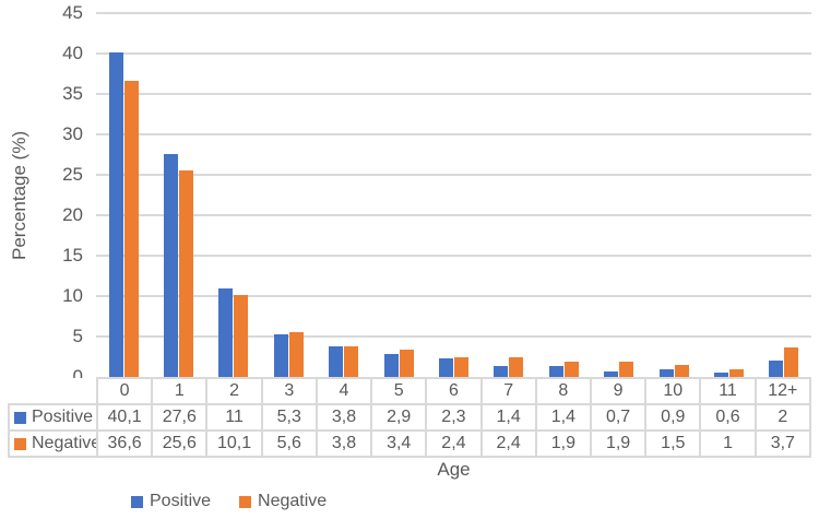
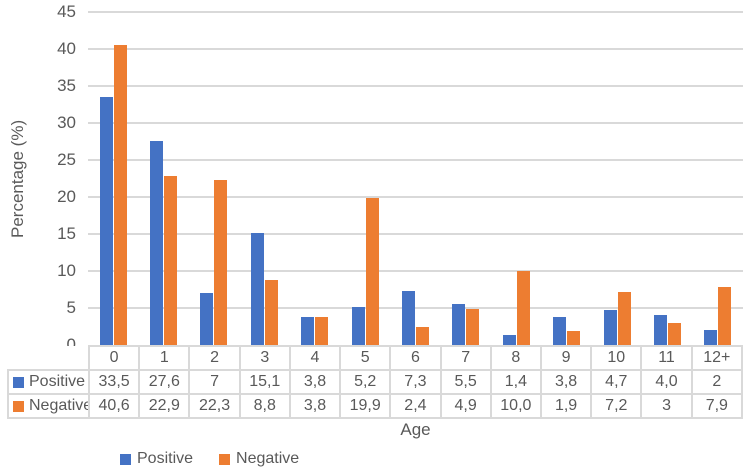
Positive/0: 40,1 -> 33,5
Negative/0: 36,6 -> 40,6
Negative/1: 25,6 -> 22,9
Positive/2: 11 -> 7
Negative/2: 10,1 -> 22,3
Positive/3: 5,3 -> 15,1
Negative/3: 5,6 -> 8,8
Positive/5: 2,9 -> 5,2
Negative/5: 3,4 -> 19,9
Positive/6: 2,3 -> 7,3
Positive/7: 1,4 -> 5,5
Negative/7: 2,4 -> 4,9
Negative/8: 1,9 -> 10,0
Positive/9: 0,7 -> 3,8
Positive/10: 0,9 -> 4,7
Negative/10: 1,5 -> 7,2
Positive/11: 0,6 -> 4,0
Negative/11: 1 -> 3
Negative/12+: 3,7 -> 7,9
